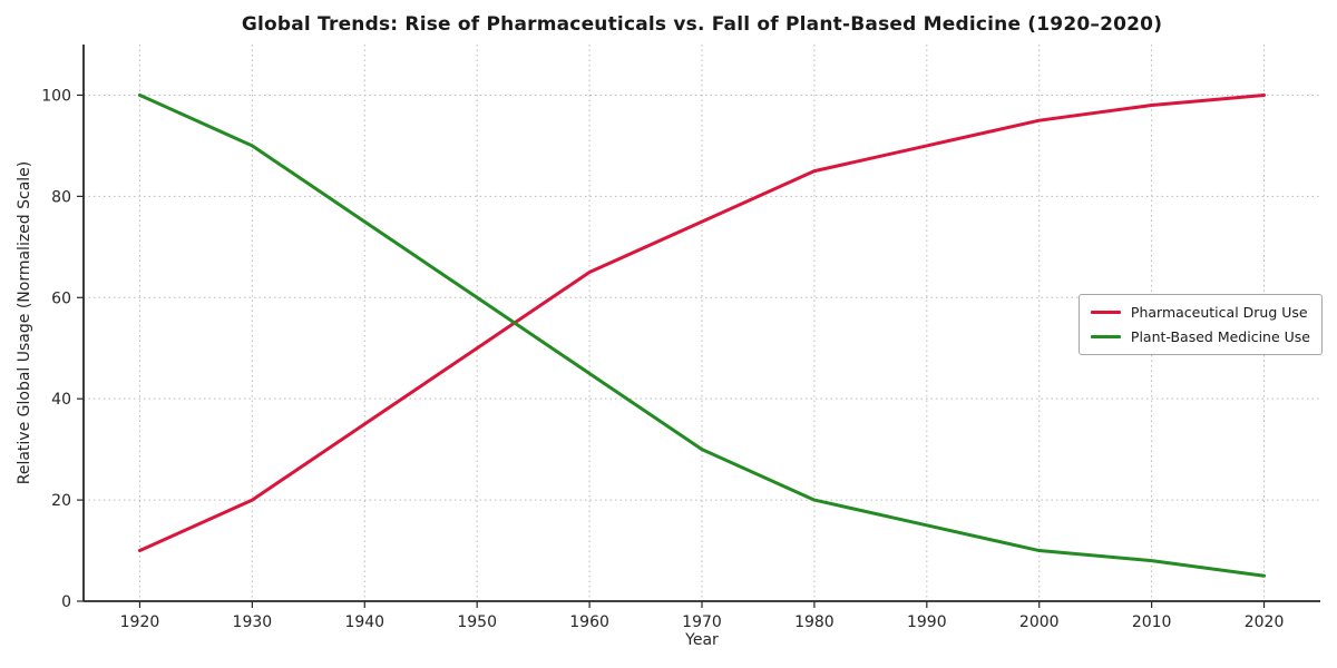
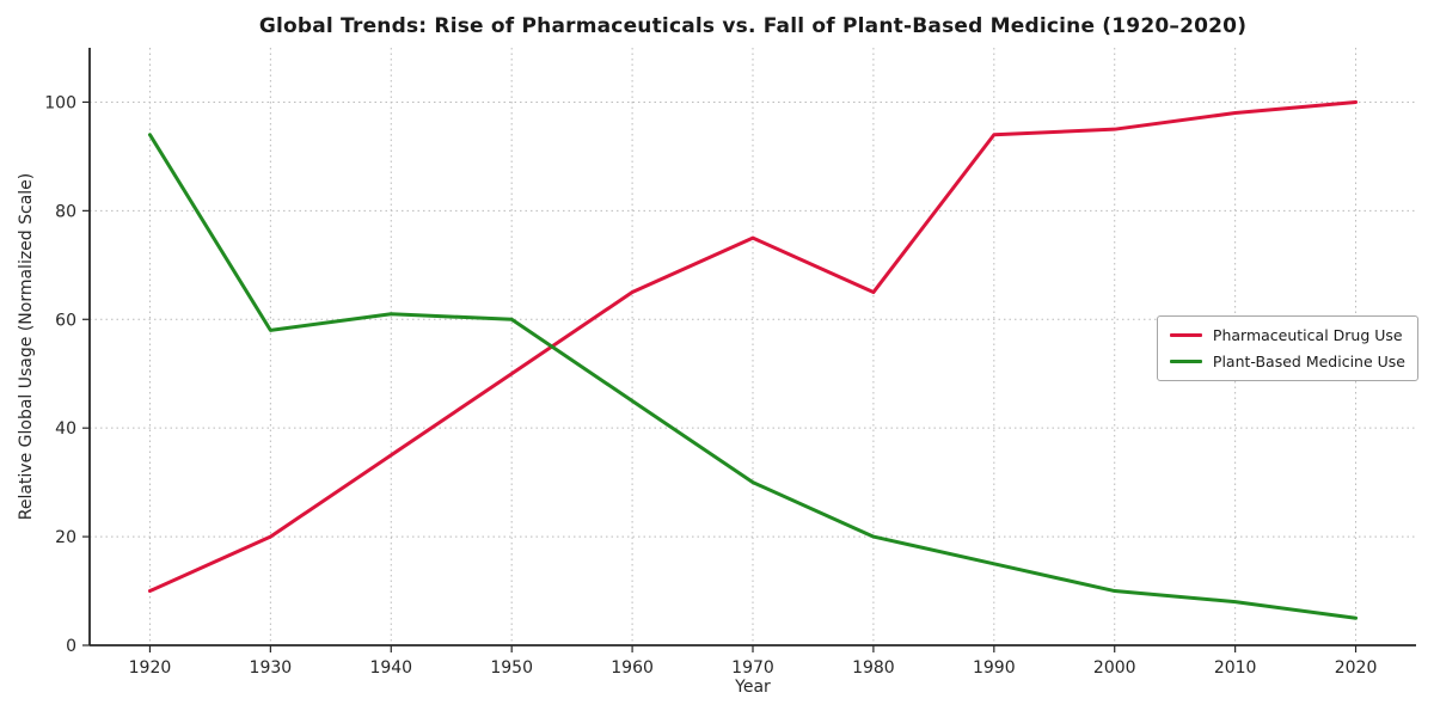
Plant-Based Medicine Use/1920: 100 -> 94
Plant-Based Medicine Use/1930: 90 -> 58
Plant-Based Medicine Use/1940: 75 -> 61
Pharmaceutical Drug Use/1980: 85 -> 65
Pharmaceutical Drug Use/1990: 90 -> 94
